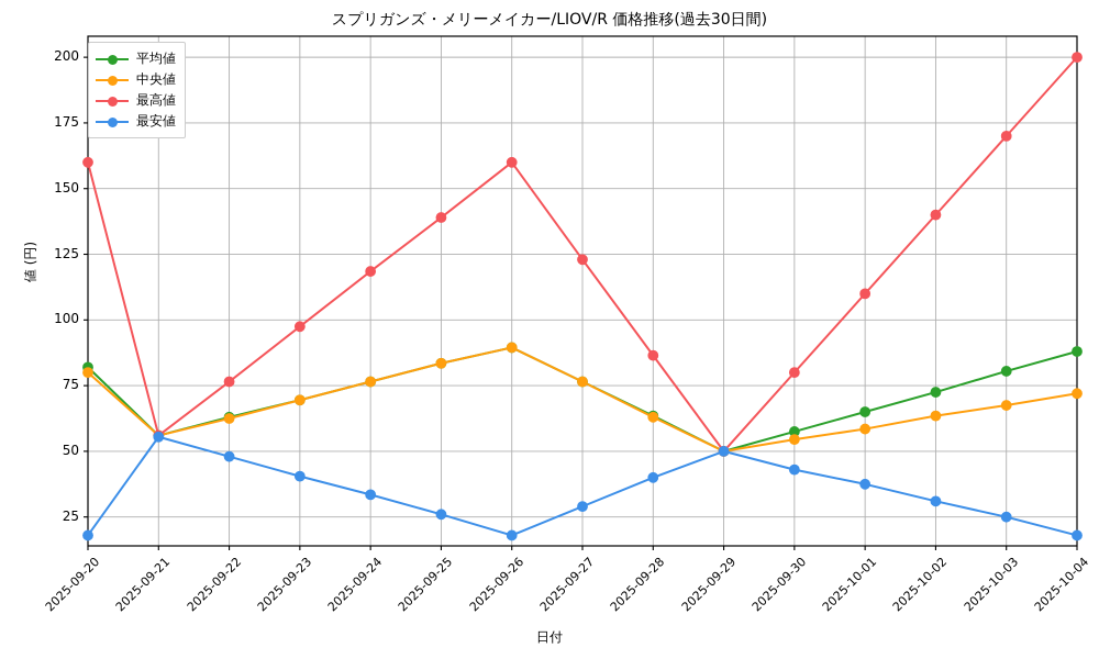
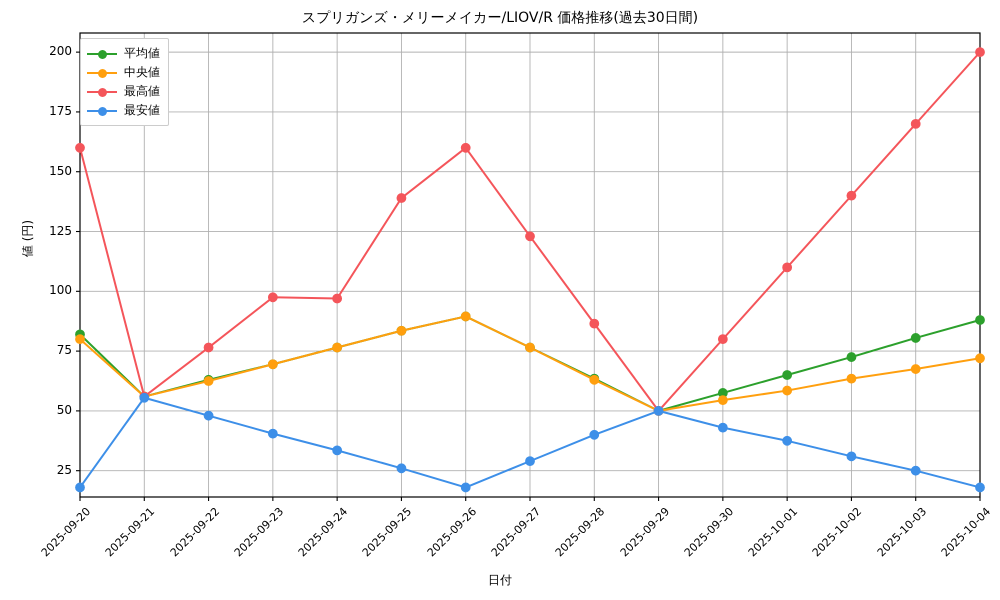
最高値/2025-09-24: 118 -> 97
